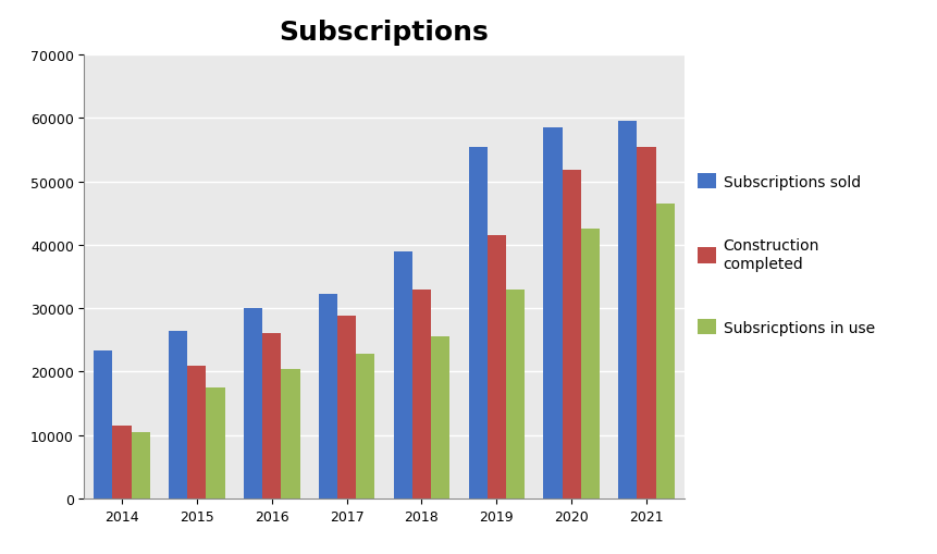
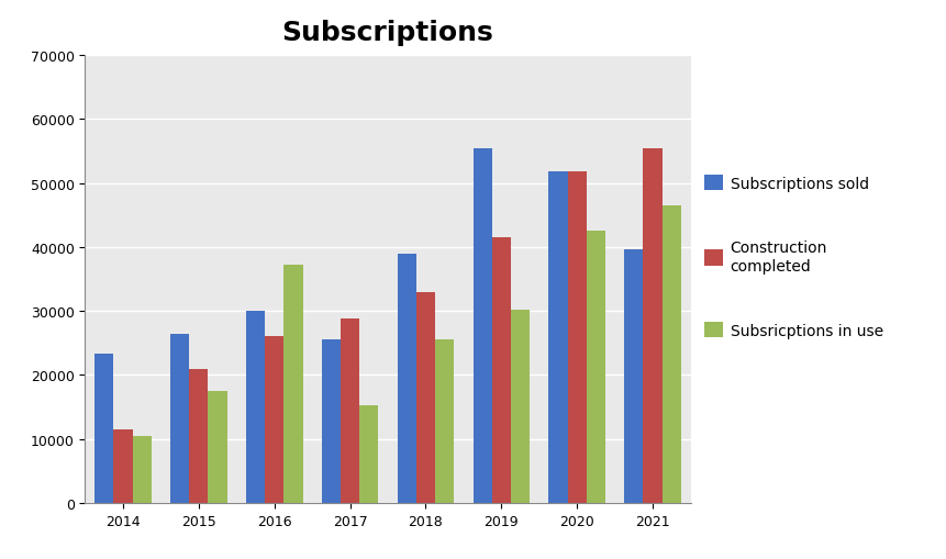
Subsricptions in use/2016: 20500 -> 37200
Subscriptions sold/2017: 32200 -> 25600
Subsricptions in use/2017: 22800 -> 15200
Subsricptions in use/2019: 33000 -> 30200
Subscriptions sold/2020: 58500 -> 51800
Subscriptions sold/2021: 59500 -> 39600
